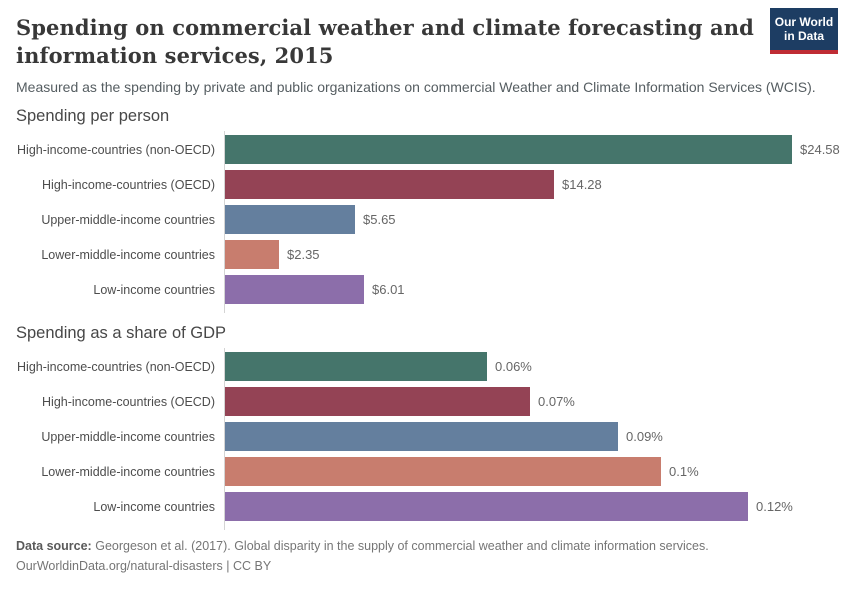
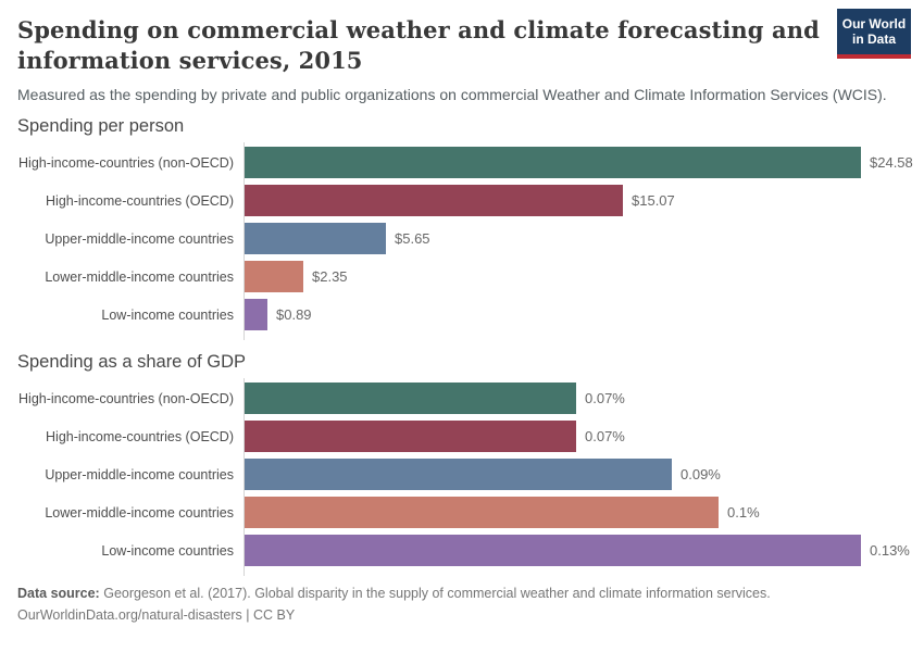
Spending per person/High-income-countries (OECD): $14.28 -> $15.07
Spending per person/Low-income countries: $6.01 -> $0.89
Spending as a share of GDP/High-income-countries (non-OECD): 0.06% -> 0.07%
Spending as a share of GDP/Low-income countries: 0.12% -> 0.13%
